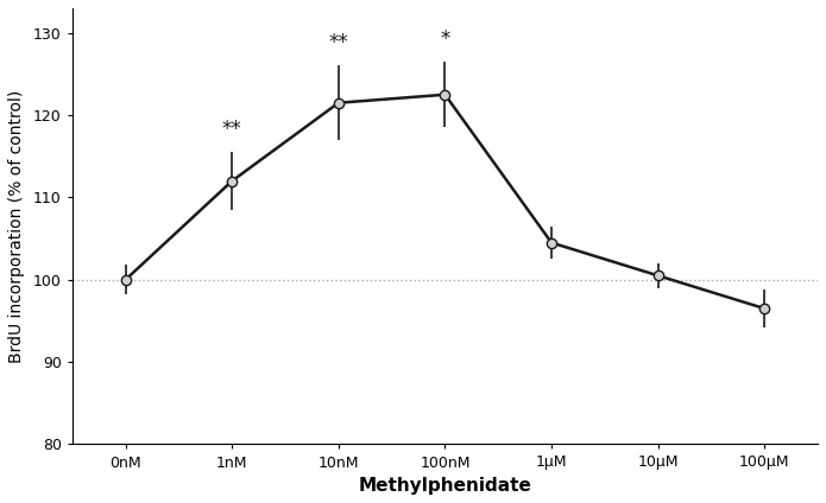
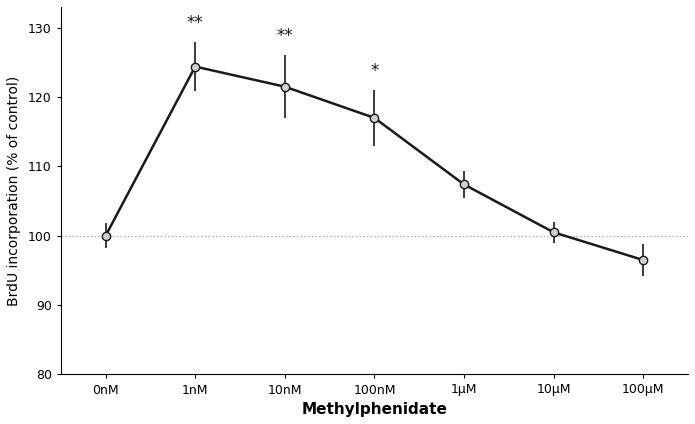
1nM: 112.0 -> 124.4
100nM: 122.5 -> 117.0
1μM: 104.5 -> 107.4
